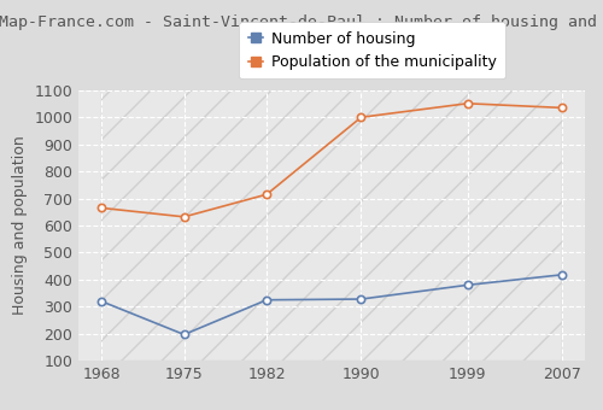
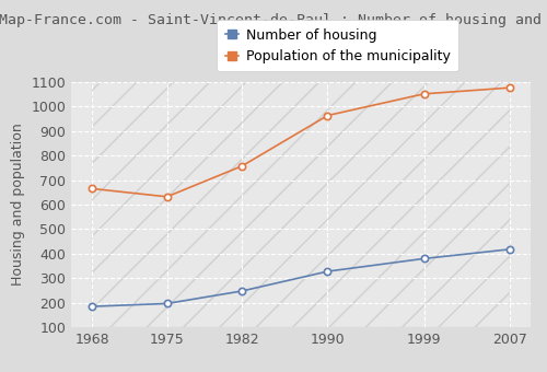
Number of housing/1968: 320 -> 185
Number of housing/1982: 325 -> 248
Population of the municipality/1982: 715 -> 757
Population of the municipality/1990: 1000 -> 963
Population of the municipality/2007: 1035 -> 1076
